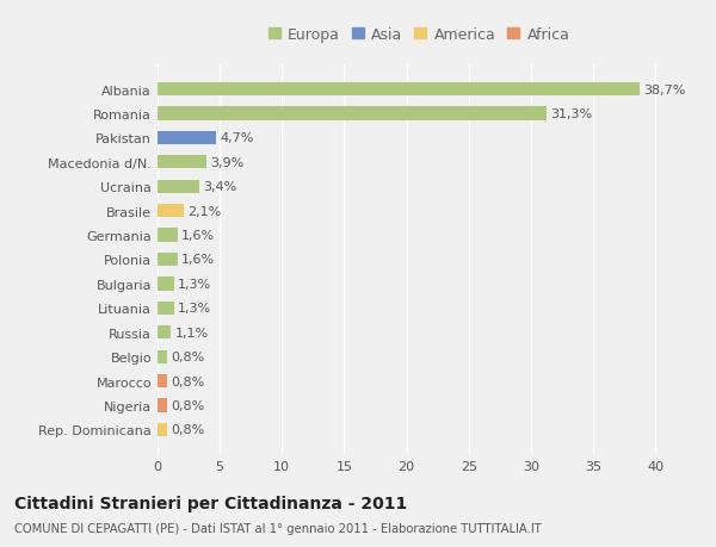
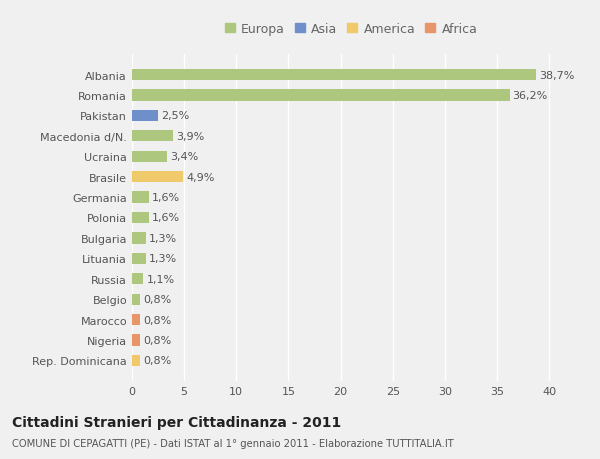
Romania: 31,3% -> 36,2%
Pakistan: 4,7% -> 2,5%
Brasile: 2,1% -> 4,9%
